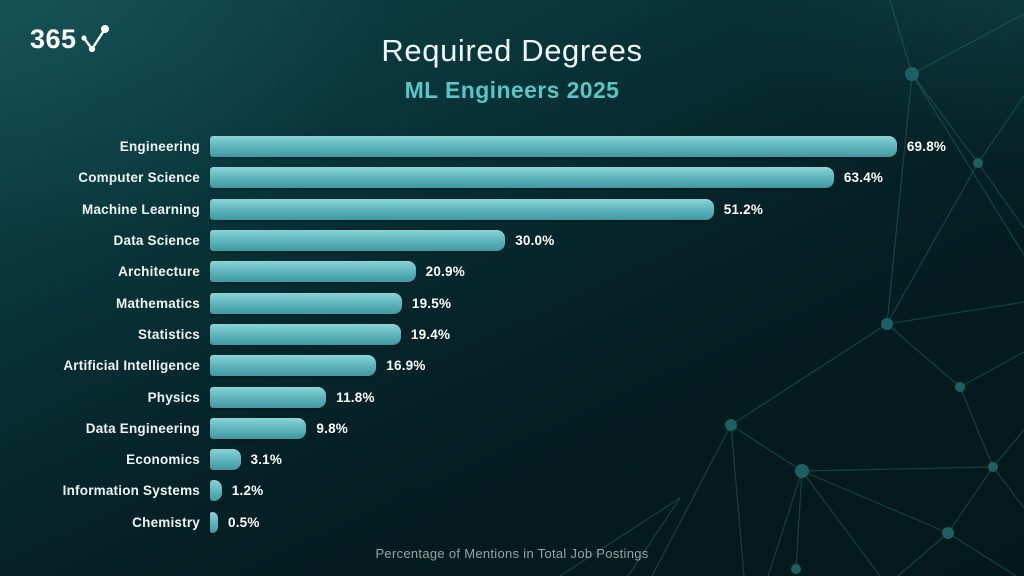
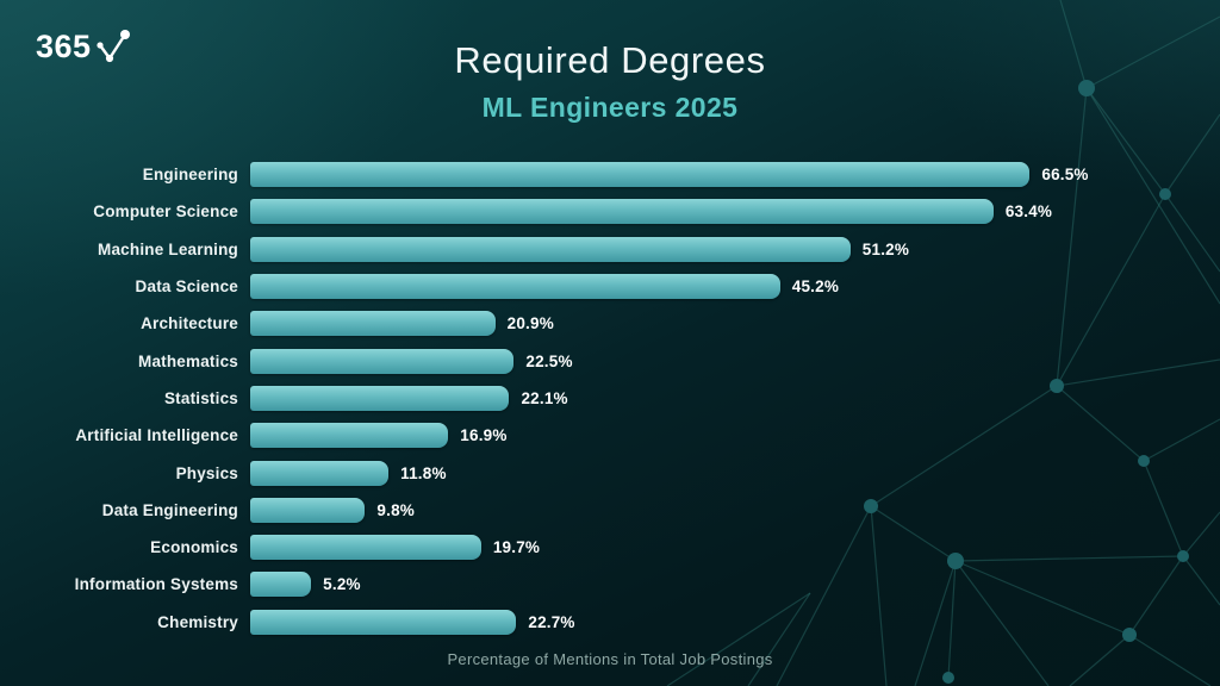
Engineering: 69.8% -> 66.5%
Data Science: 30.0% -> 45.2%
Mathematics: 19.5% -> 22.5%
Statistics: 19.4% -> 22.1%
Economics: 3.1% -> 19.7%
Information Systems: 1.2% -> 5.2%
Chemistry: 0.5% -> 22.7%
